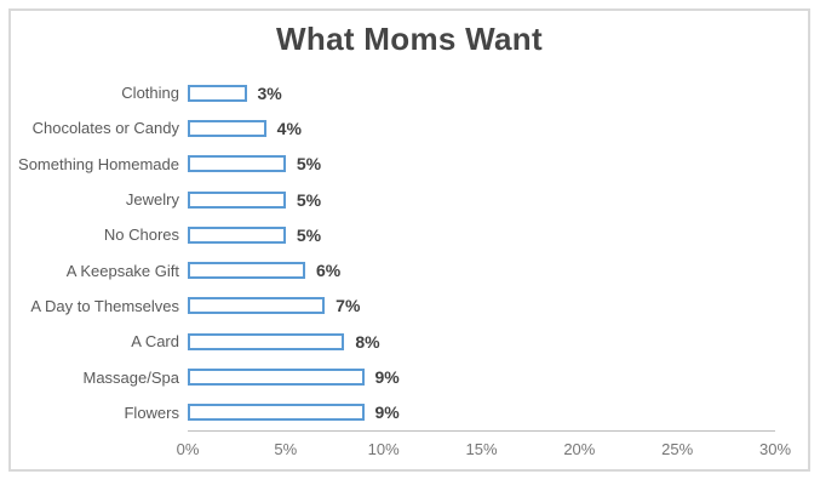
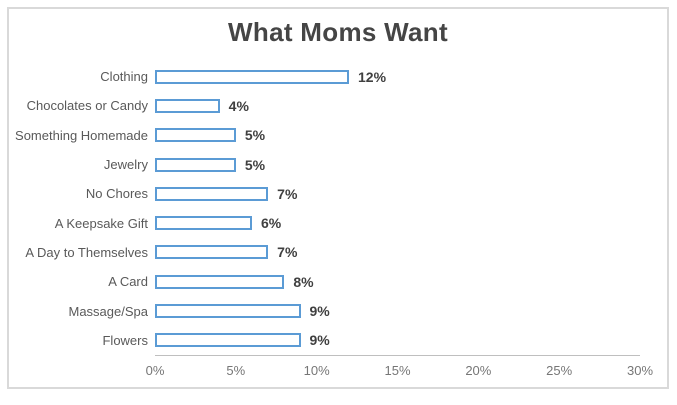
Clothing: 3% -> 12%
No Chores: 5% -> 7%
